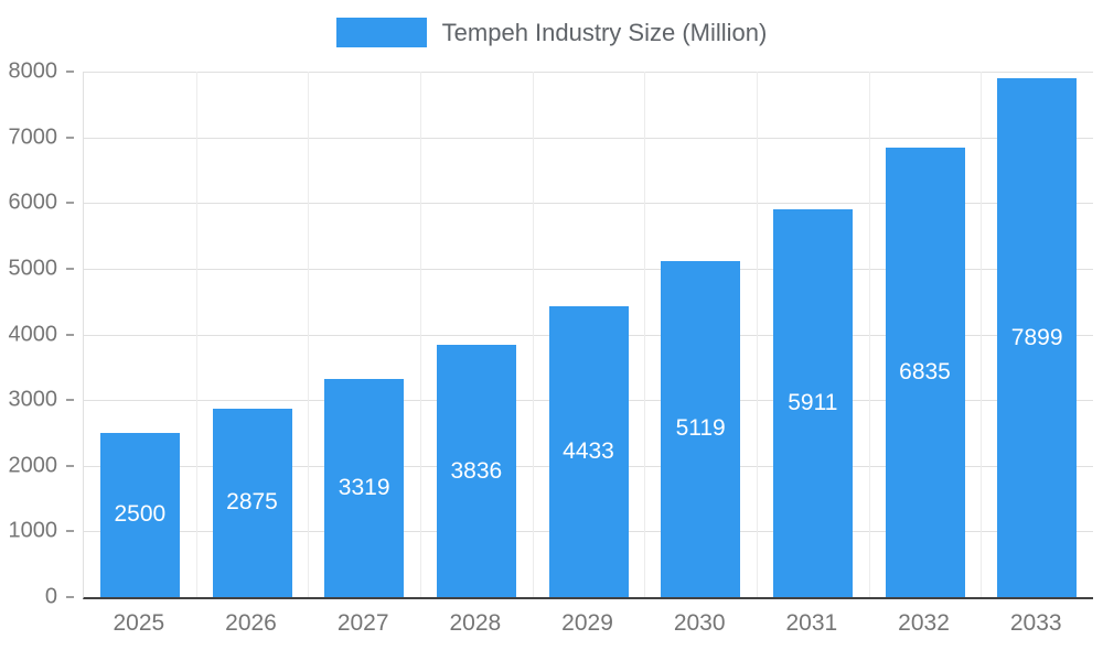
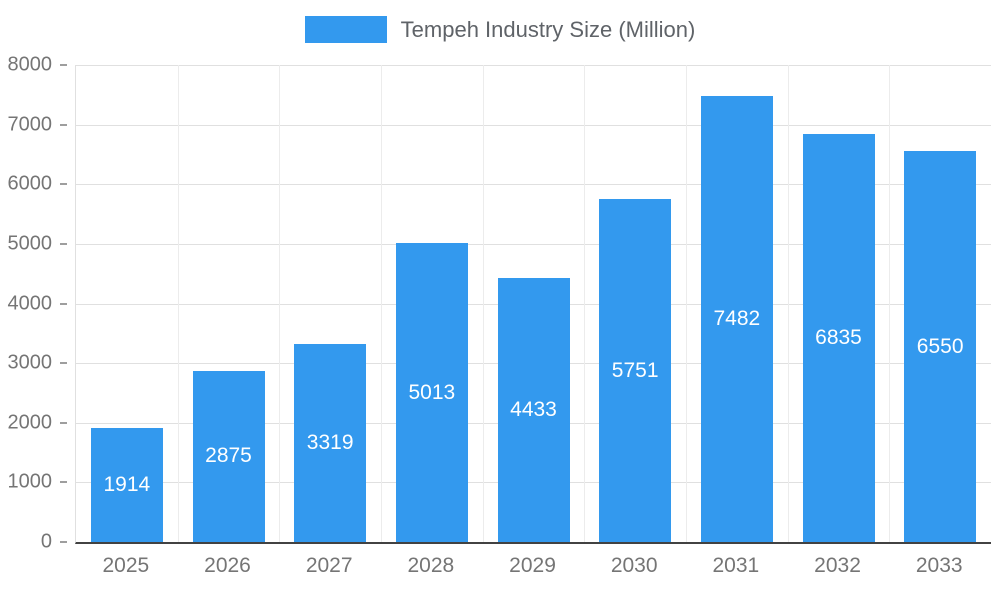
2025: 2500 -> 1914
2028: 3836 -> 5013
2030: 5119 -> 5751
2031: 5911 -> 7482
2033: 7899 -> 6550
